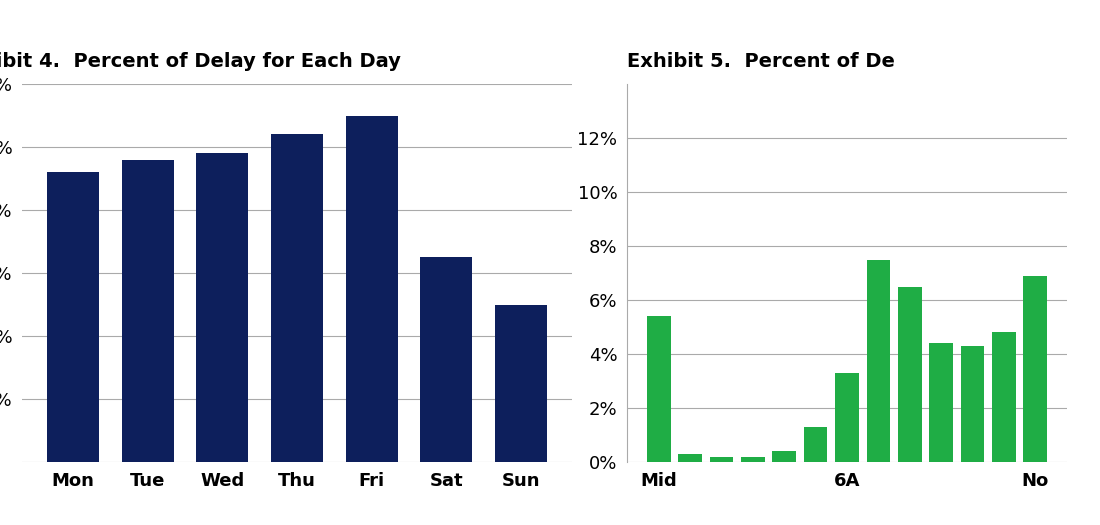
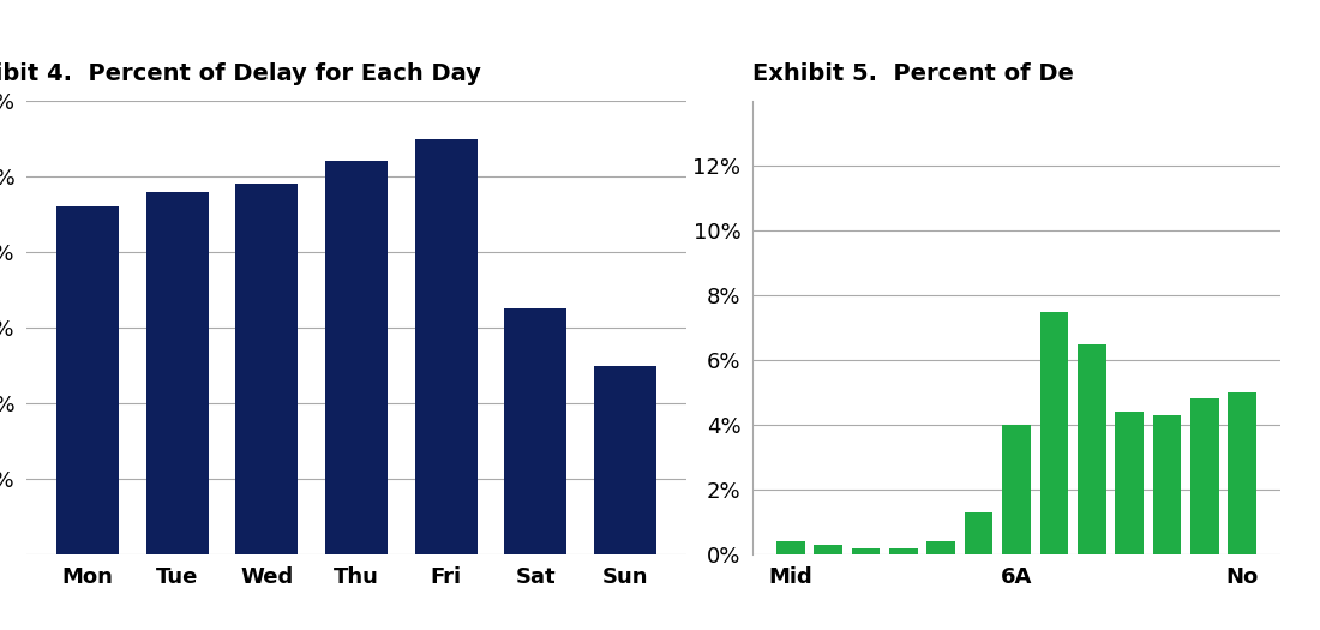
Exhibit 5. Percent of De/Mid: 5.4% -> 0.4%
Exhibit 5. Percent of De/6A: 3.3% -> 4.0%
Exhibit 5. Percent of De/No: 6.9% -> 5.0%
